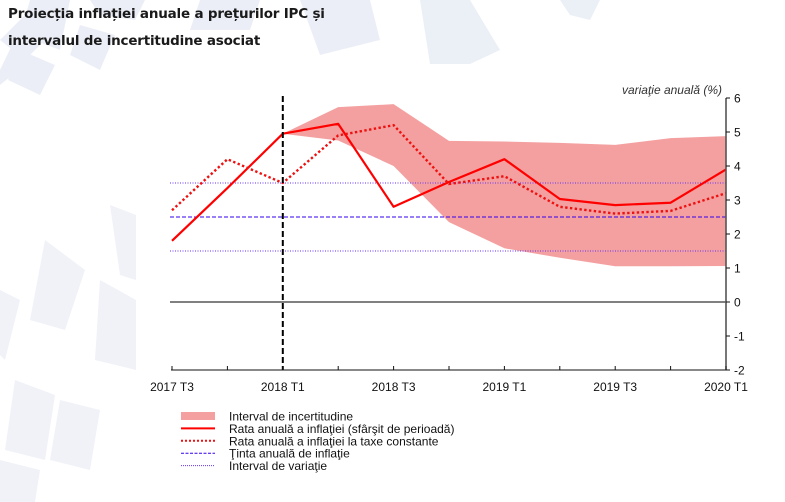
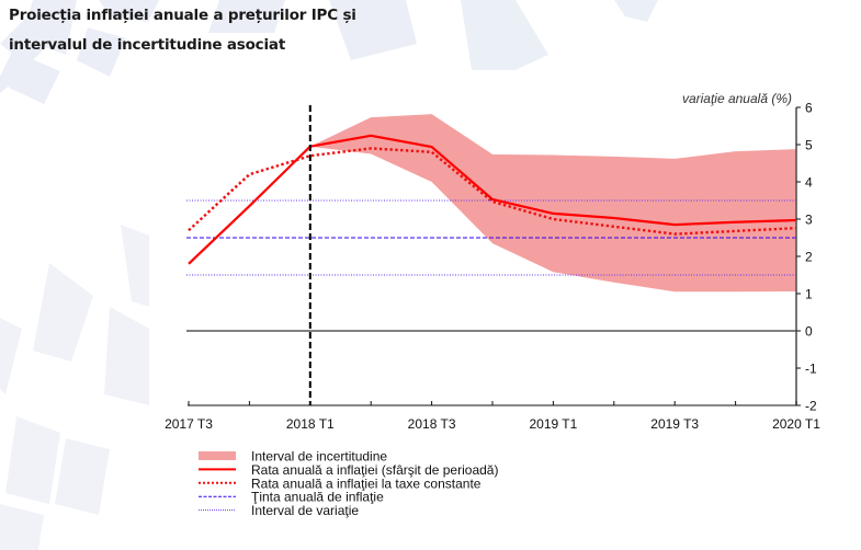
Rata anuală a inflaţiei la taxe constante/2018 T1: 3.5 -> 4.7
Rata anuală a inflaţiei (sfârşit de perioadă)/2018 T3: 2.8 -> 4.9
Rata anuală a inflaţiei la taxe constante/2018 T3: 5.2 -> 4.8
Rata anuală a inflaţiei (sfârşit de perioadă)/2019 T1: 4.2 -> 3.1
Rata anuală a inflaţiei la taxe constante/2019 T1: 3.7 -> 3.0
Rata anuală a inflaţiei (sfârşit de perioadă)/2020 T1: 3.9 -> 3.0
Rata anuală a inflaţiei la taxe constante/2020 T1: 3.2 -> 2.8
